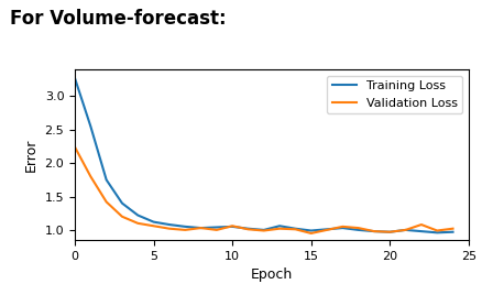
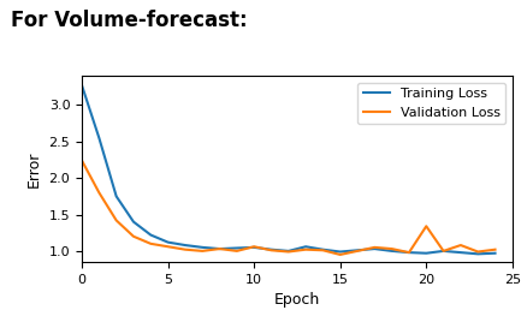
Validation Loss/20: 0.97 -> 1.34
